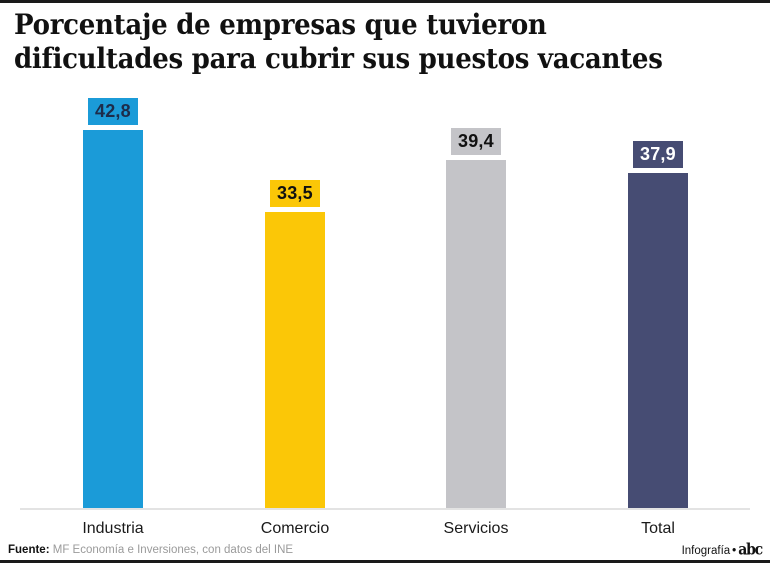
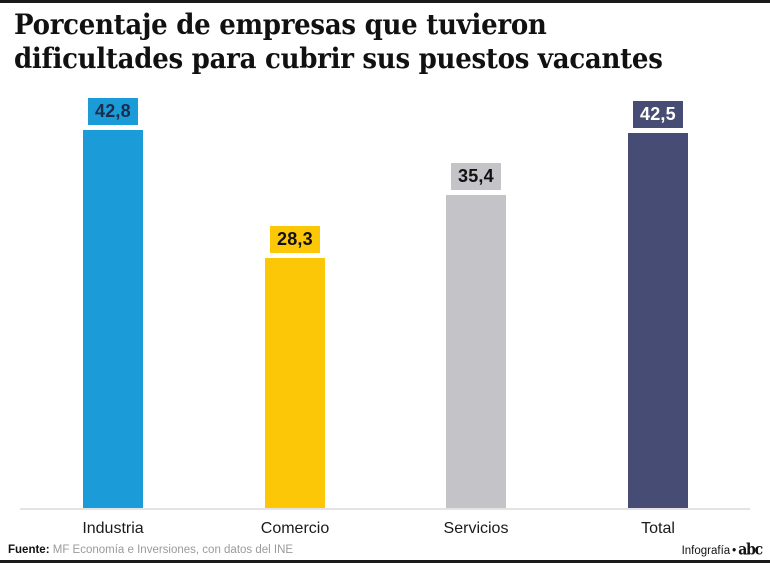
Comercio: 33,5 -> 28,3
Servicios: 39,4 -> 35,4
Total: 37,9 -> 42,5
